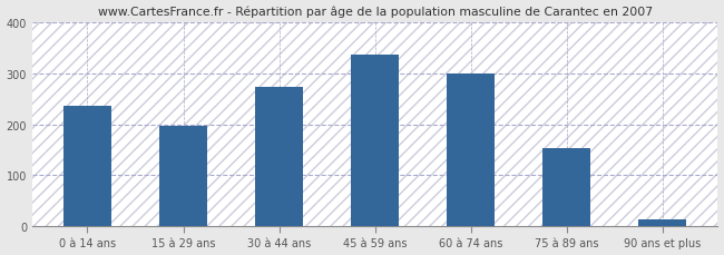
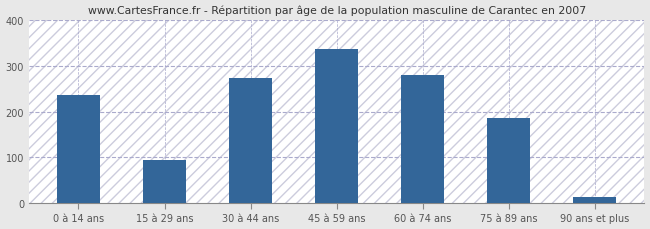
15 à 29 ans: 196 -> 95
60 à 74 ans: 299 -> 280
75 à 89 ans: 152 -> 185
